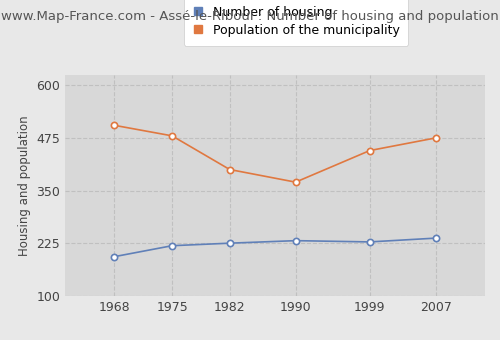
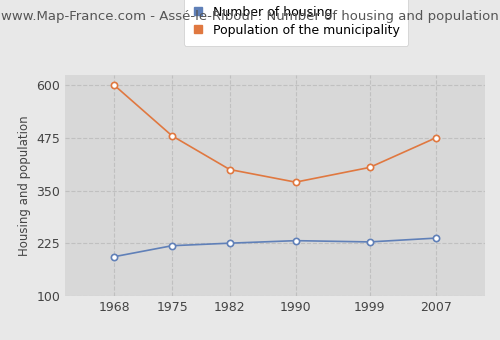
Population of the municipality/1968: 505 -> 600
Population of the municipality/1999: 445 -> 405
